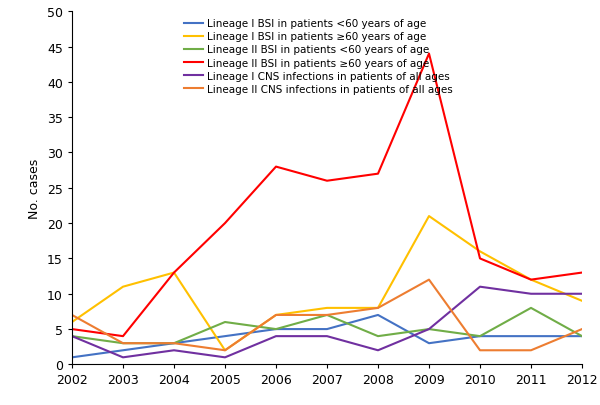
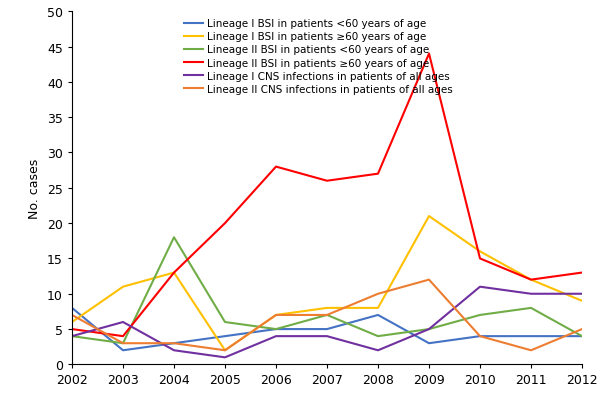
Lineage I BSI in patients <60 years of age/2002: 1 -> 8
Lineage I CNS infections in patients of all ages/2003: 1 -> 6
Lineage II BSI in patients <60 years of age/2004: 3 -> 18
Lineage II CNS infections in patients of all ages/2008: 8 -> 10
Lineage II BSI in patients <60 years of age/2010: 4 -> 7
Lineage II CNS infections in patients of all ages/2010: 2 -> 4
